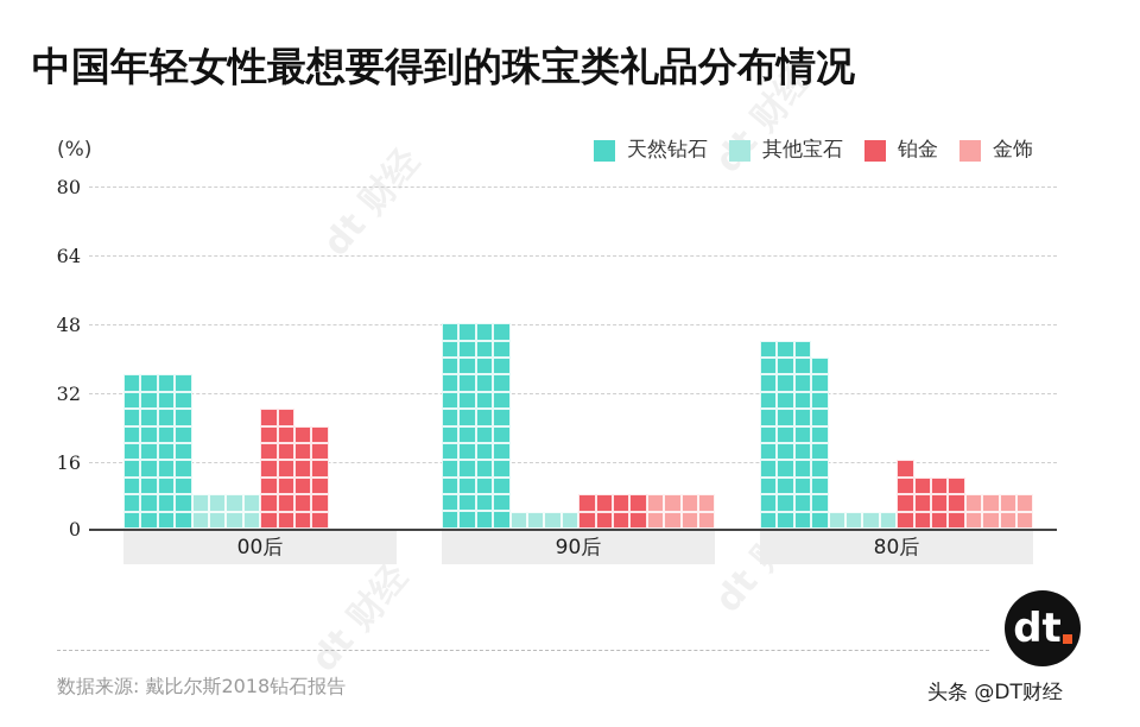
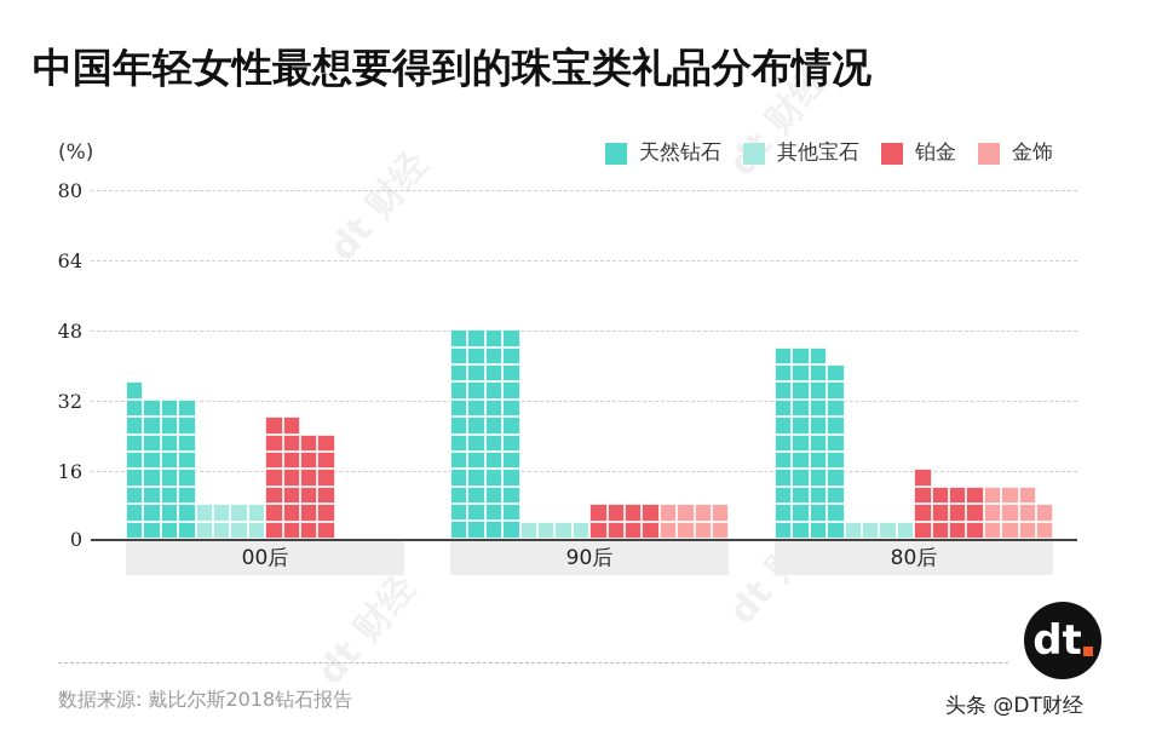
天然钻石/00后: 36 -> 33
金饰/80后: 8 -> 11
